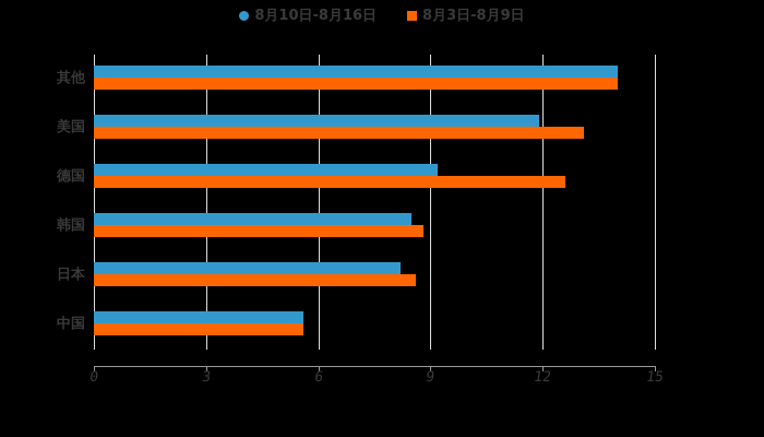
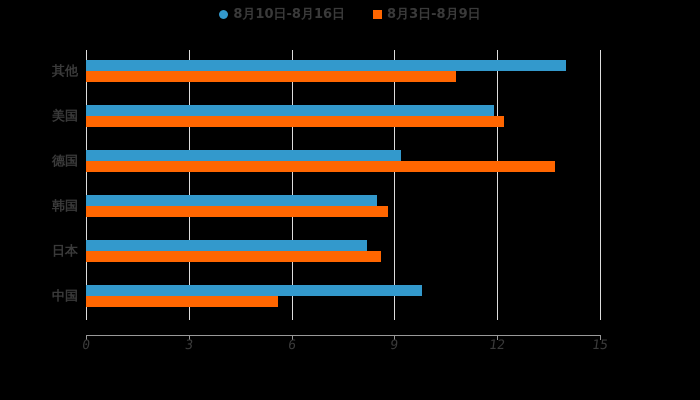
8月3日-8月9日/其他: 14.0 -> 10.8
8月3日-8月9日/美国: 13.1 -> 12.2
8月3日-8月9日/德国: 12.6 -> 13.7
8月10日-8月16日/中国: 5.6 -> 9.8
